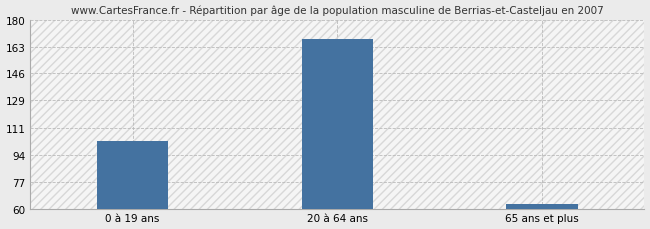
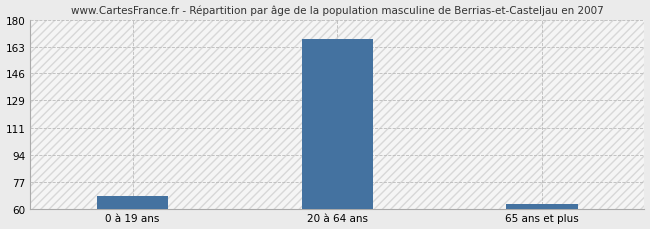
0 à 19 ans: 103 -> 68
